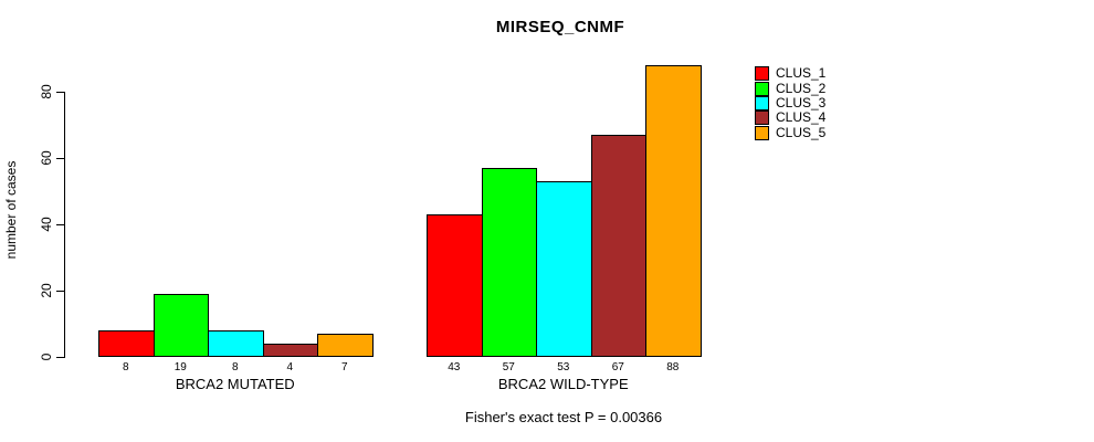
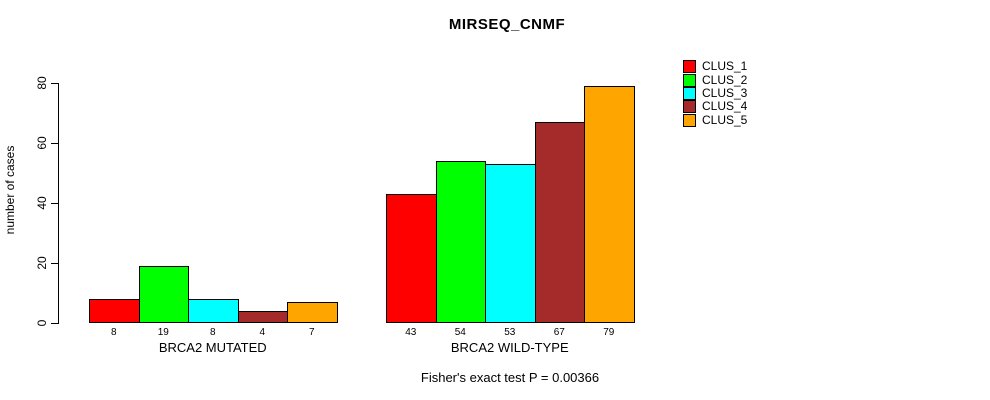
CLUS_2/BRCA2 WILD-TYPE: 57 -> 54
CLUS_5/BRCA2 WILD-TYPE: 88 -> 79
